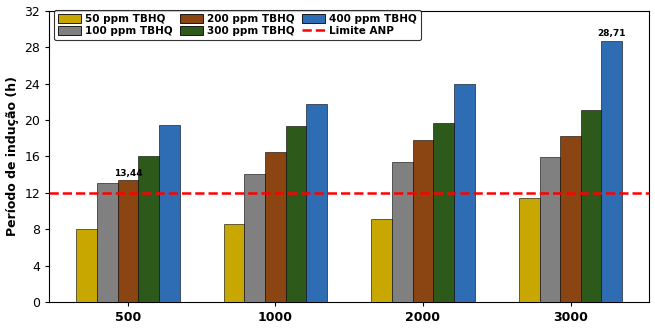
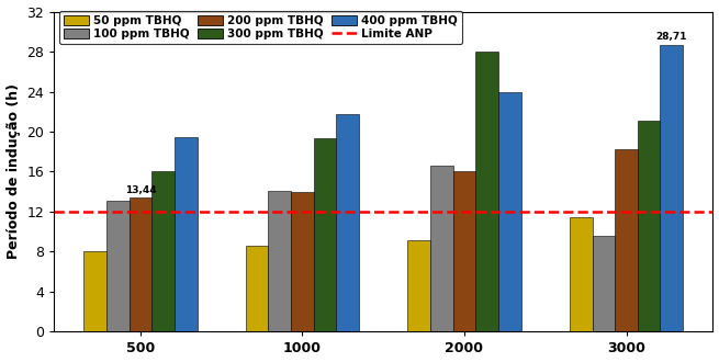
200 ppm TBHQ/1000: 16.5 -> 14.0
100 ppm TBHQ/2000: 15.4 -> 16.6
200 ppm TBHQ/2000: 17.8 -> 16.0
300 ppm TBHQ/2000: 19.7 -> 28.0
100 ppm TBHQ/3000: 15.9 -> 9.6
